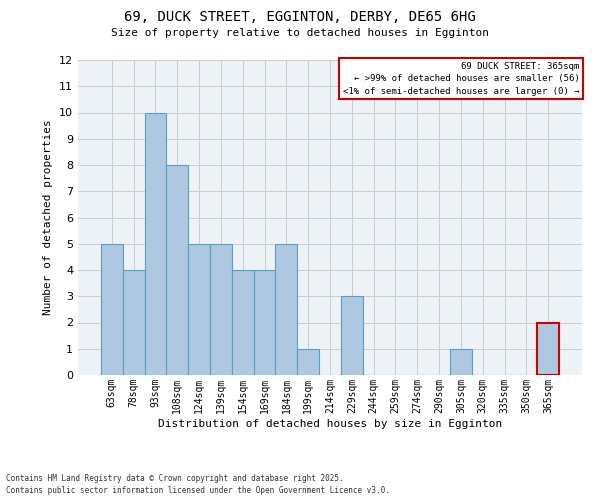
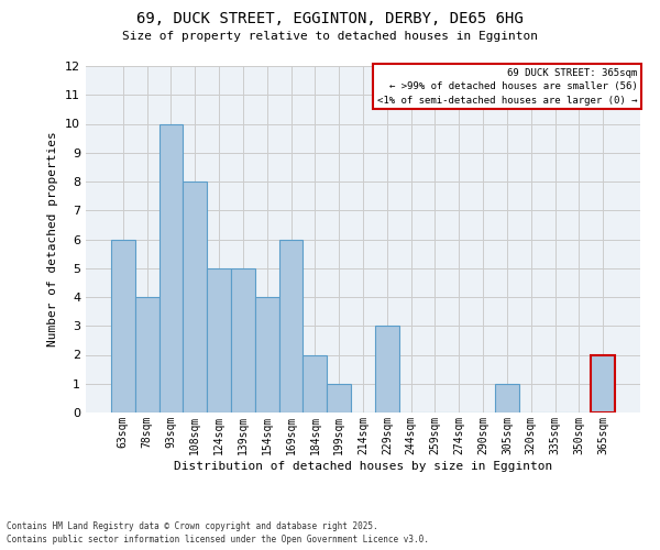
63sqm: 5 -> 6
169sqm: 4 -> 6
184sqm: 5 -> 2
